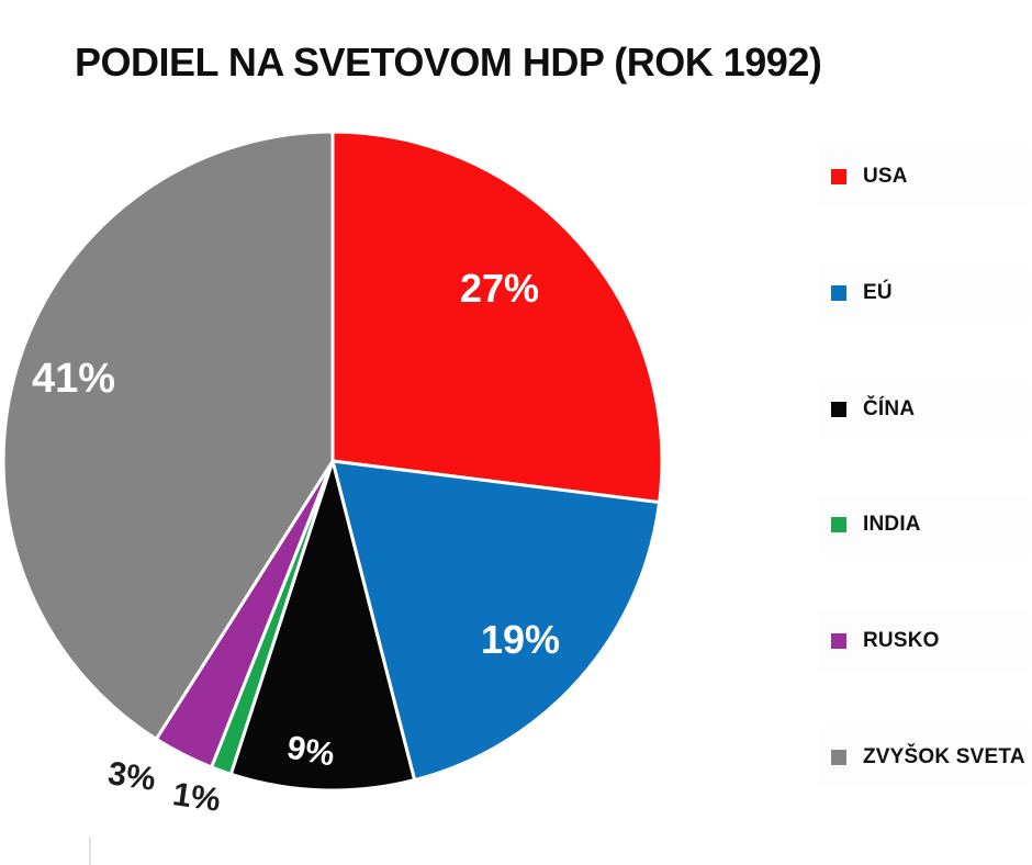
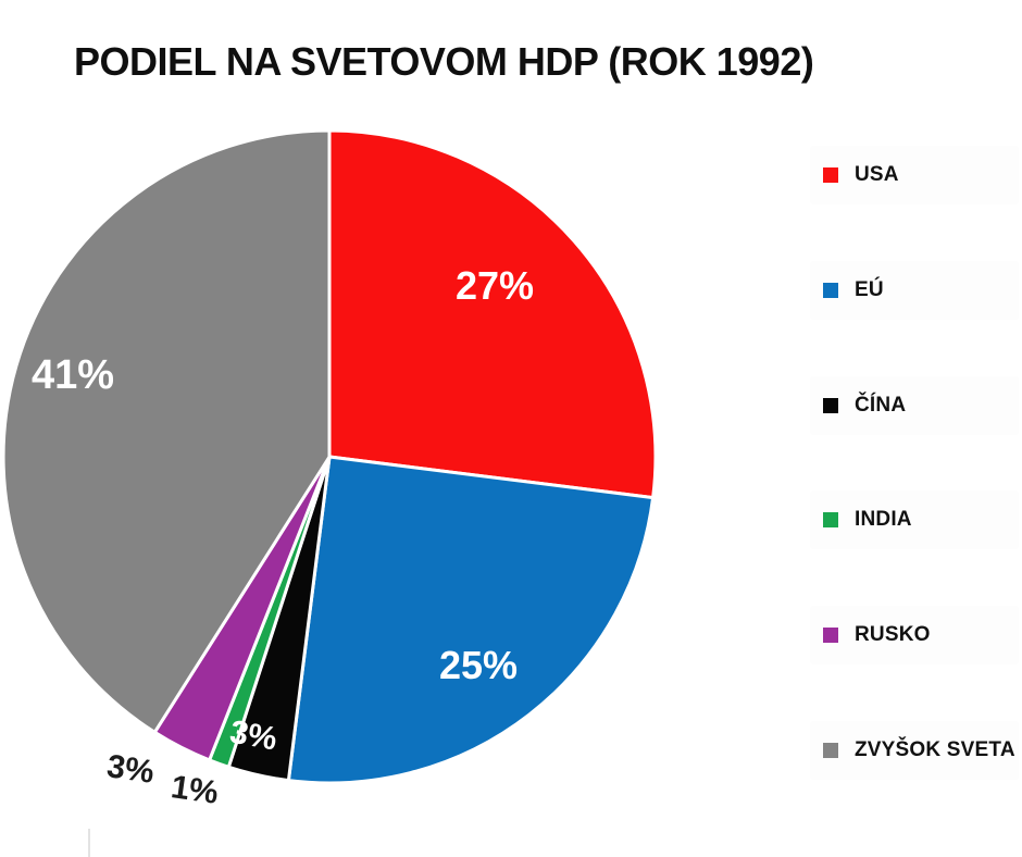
EÚ: 19% -> 25%
ČÍNA: 9% -> 3%
